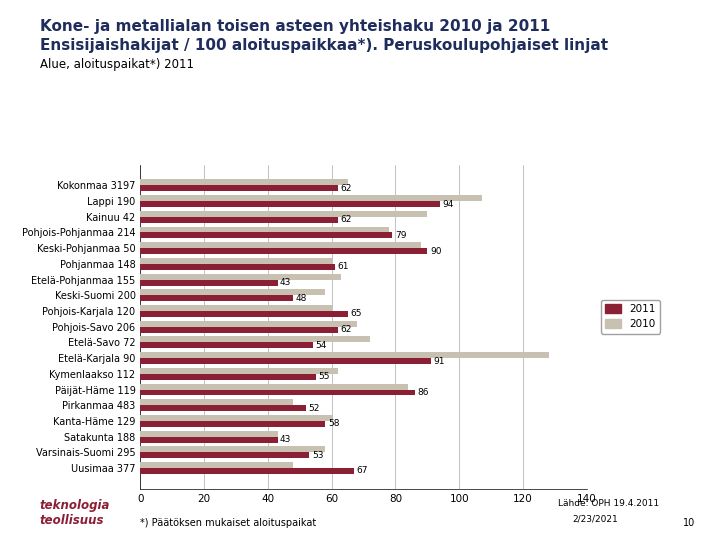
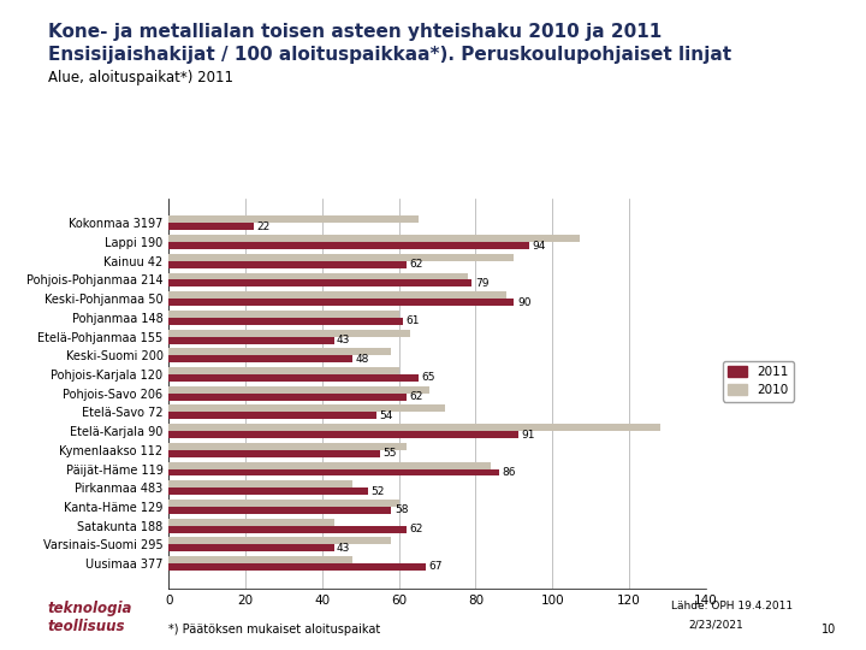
2011/Kokonmaa 3197: 62 -> 22
2011/Satakunta 188: 43 -> 62
2011/Varsinais-Suomi 295: 53 -> 43
